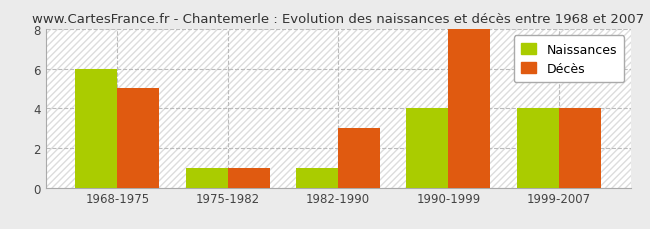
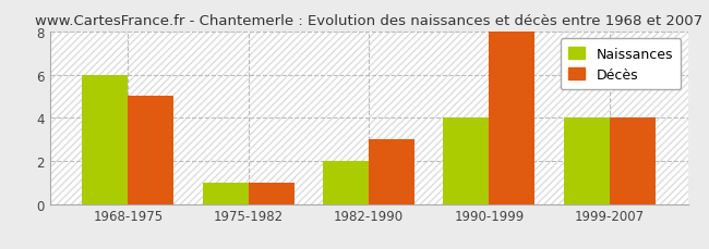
Naissances/1982-1990: 1 -> 2
